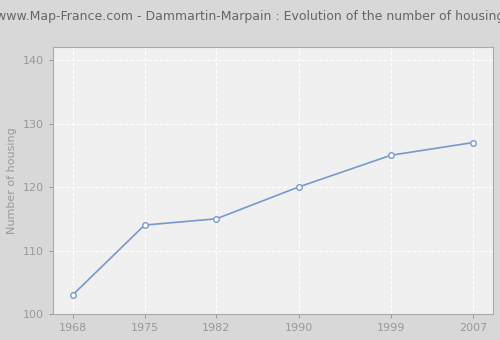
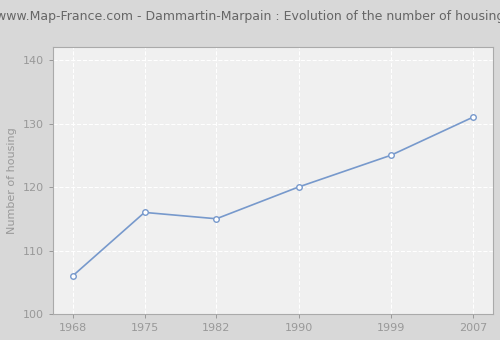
1968: 103 -> 106
1975: 114 -> 116
2007: 127 -> 131
